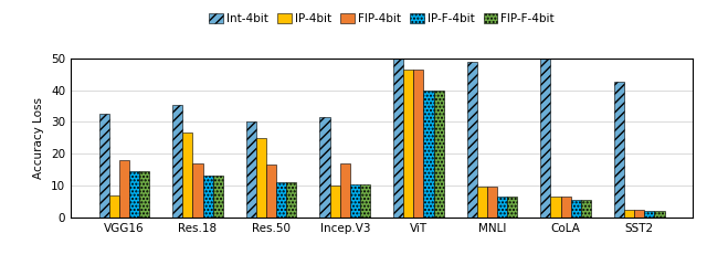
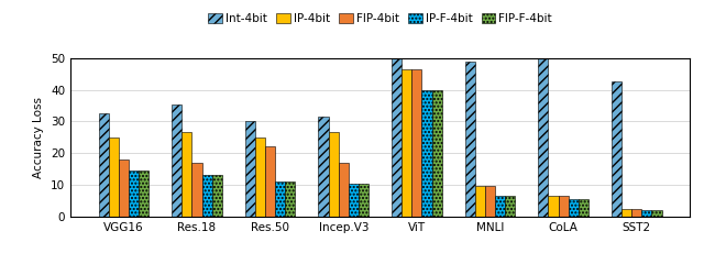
IP-4bit/VGG16: 7.0 -> 25.0
FIP-4bit/Res.50: 16.5 -> 22.0
IP-4bit/Incep.V3: 10.0 -> 26.5
